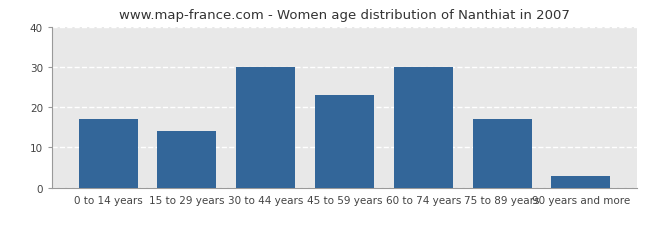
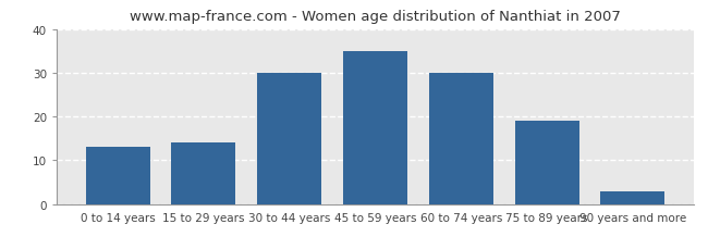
0 to 14 years: 17 -> 13
45 to 59 years: 23 -> 35
75 to 89 years: 17 -> 19
